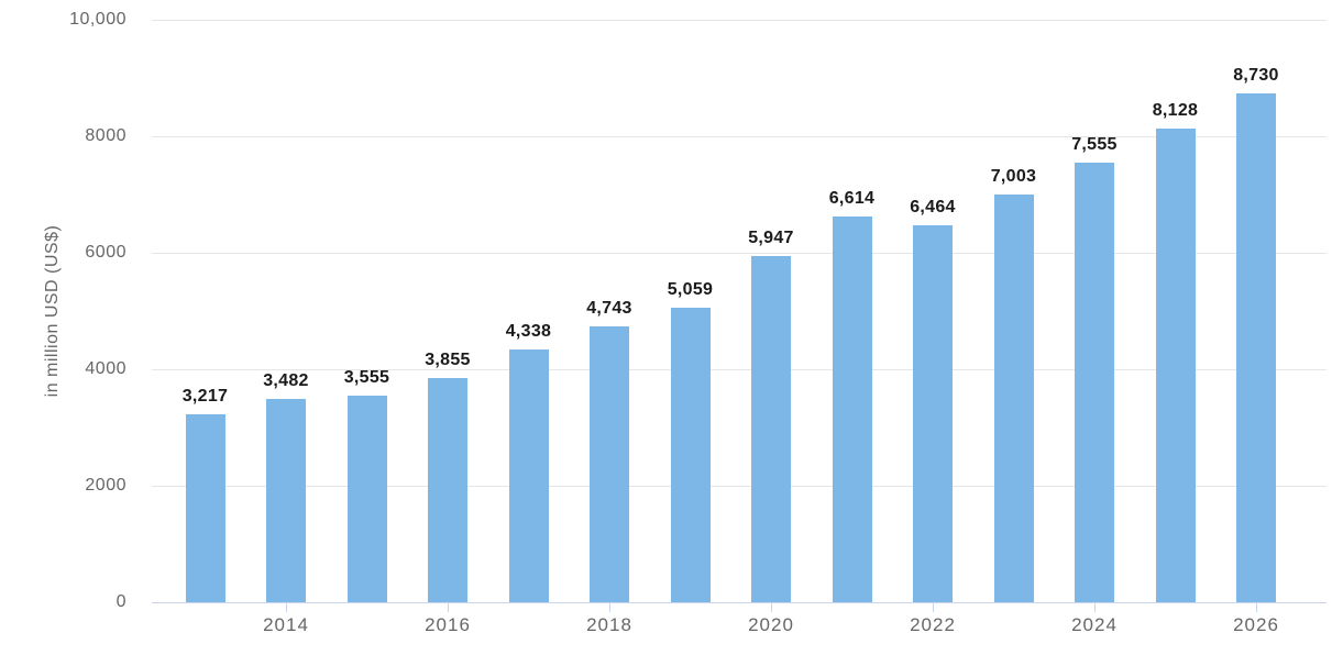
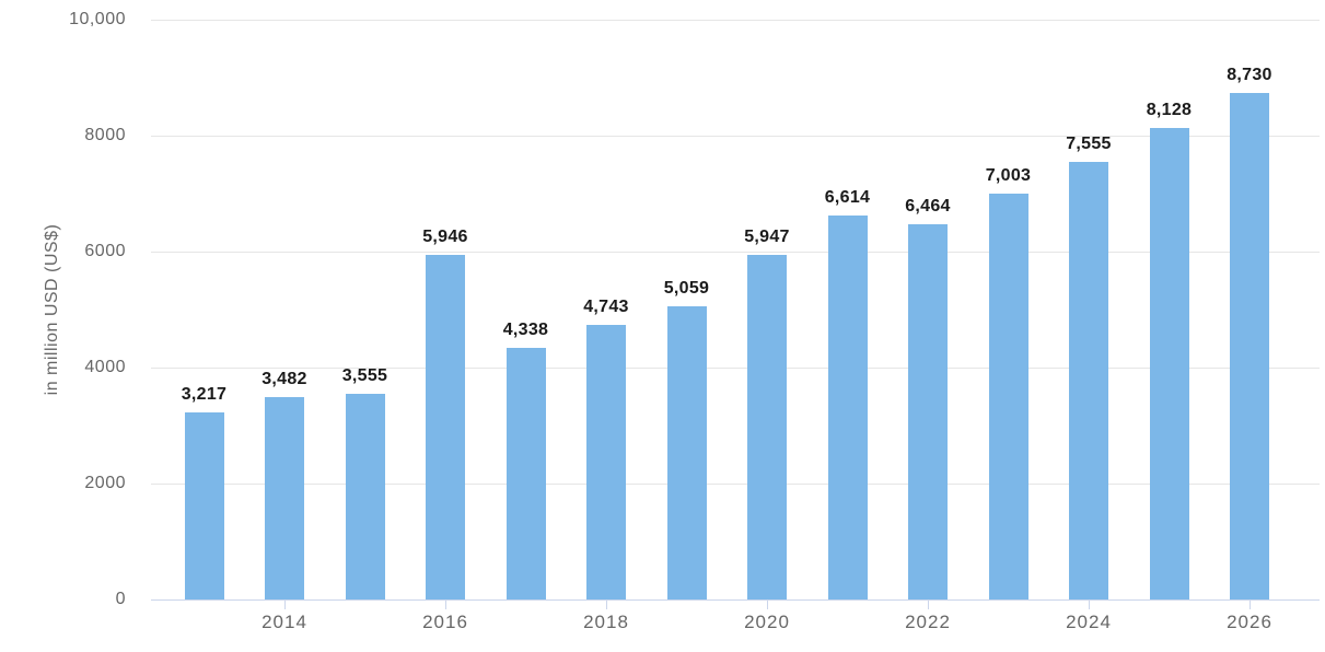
2016: 3,855 -> 5,946
